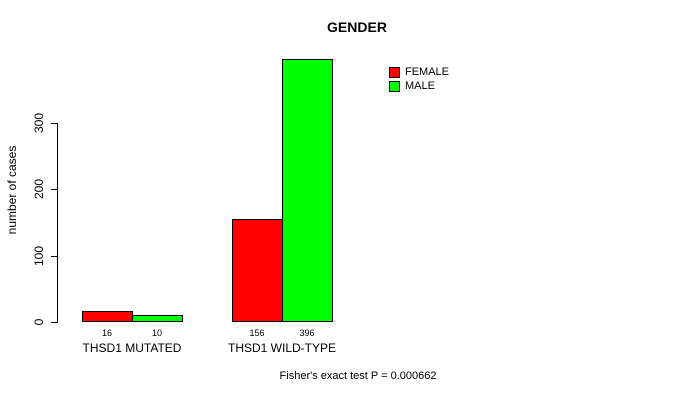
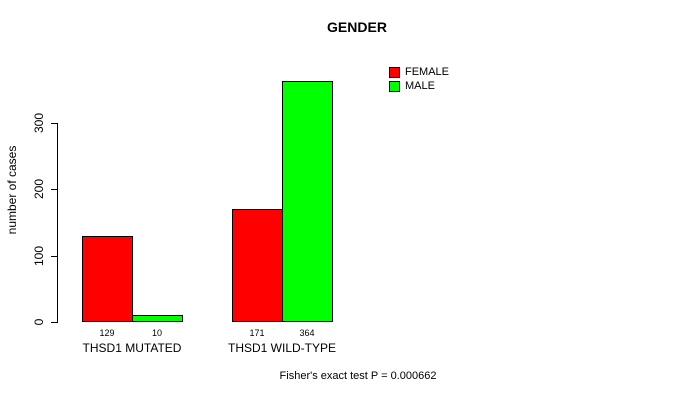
FEMALE/THSD1 MUTATED: 16 -> 129
FEMALE/THSD1 WILD-TYPE: 156 -> 171
MALE/THSD1 WILD-TYPE: 396 -> 364
